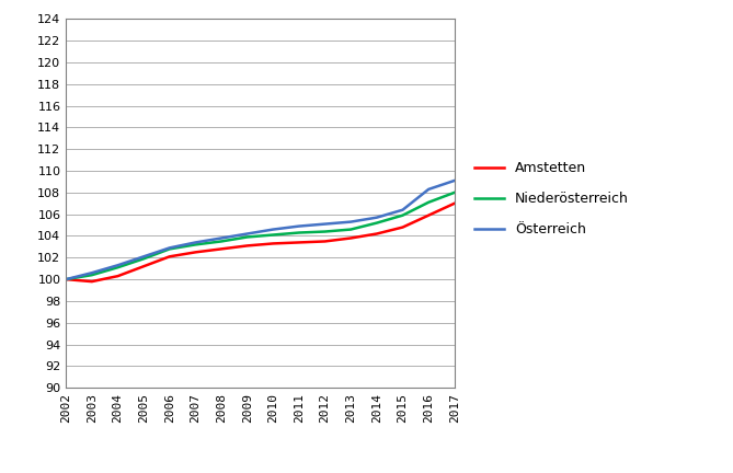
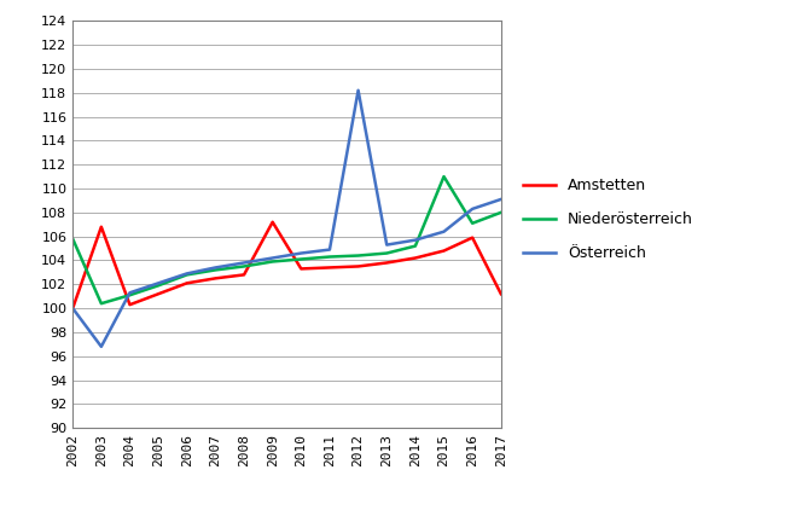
Niederösterreich/2002: 100.0 -> 105.8
Amstetten/2003: 99.8 -> 106.8
Österreich/2003: 100.6 -> 96.8
Amstetten/2009: 103.1 -> 107.2
Österreich/2012: 105.1 -> 118.2
Niederösterreich/2015: 105.9 -> 111.0
Amstetten/2017: 107.0 -> 101.2
